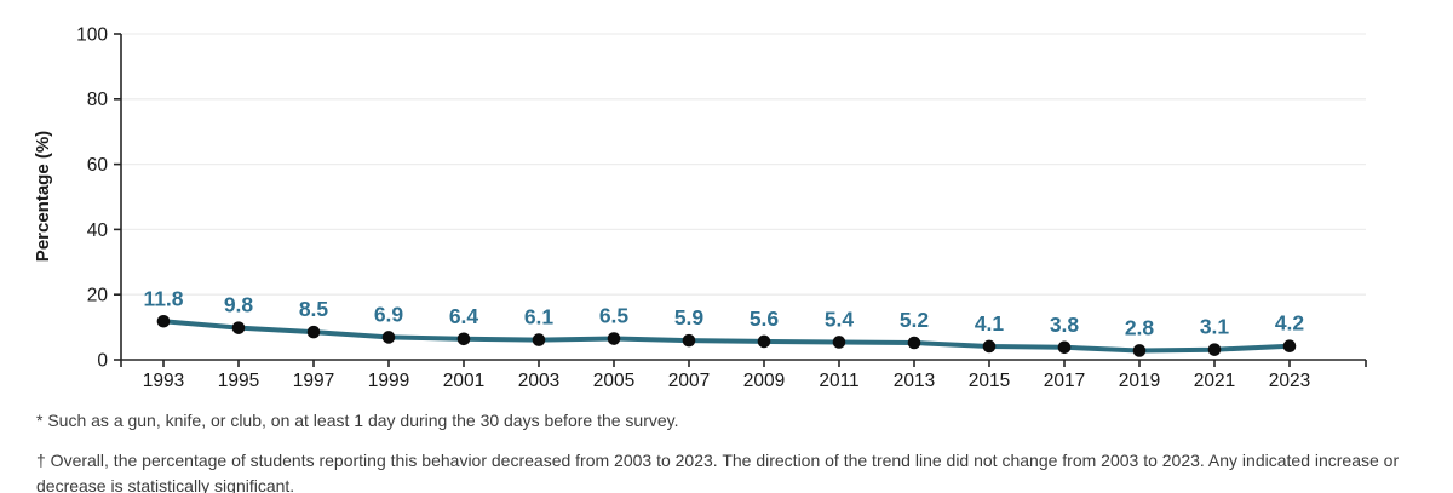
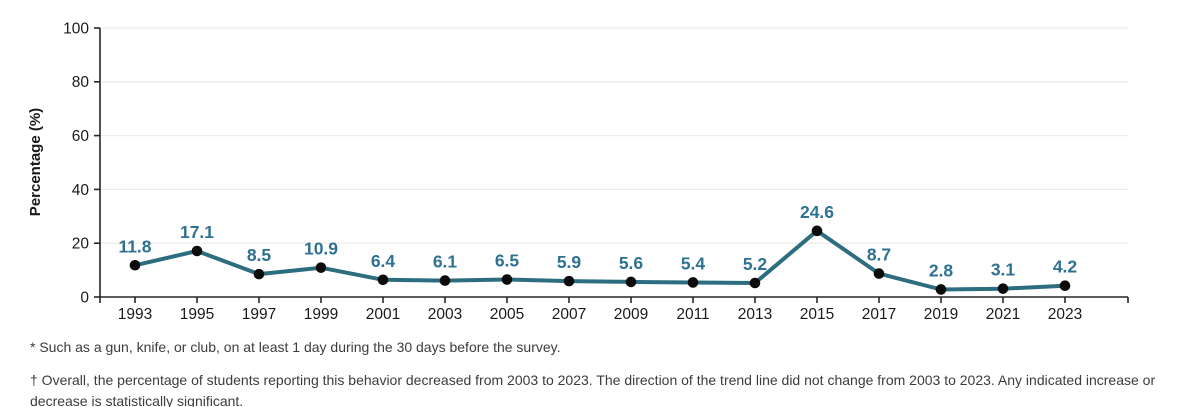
1995: 9.8 -> 17.1
1999: 6.9 -> 10.9
2015: 4.1 -> 24.6
2017: 3.8 -> 8.7
